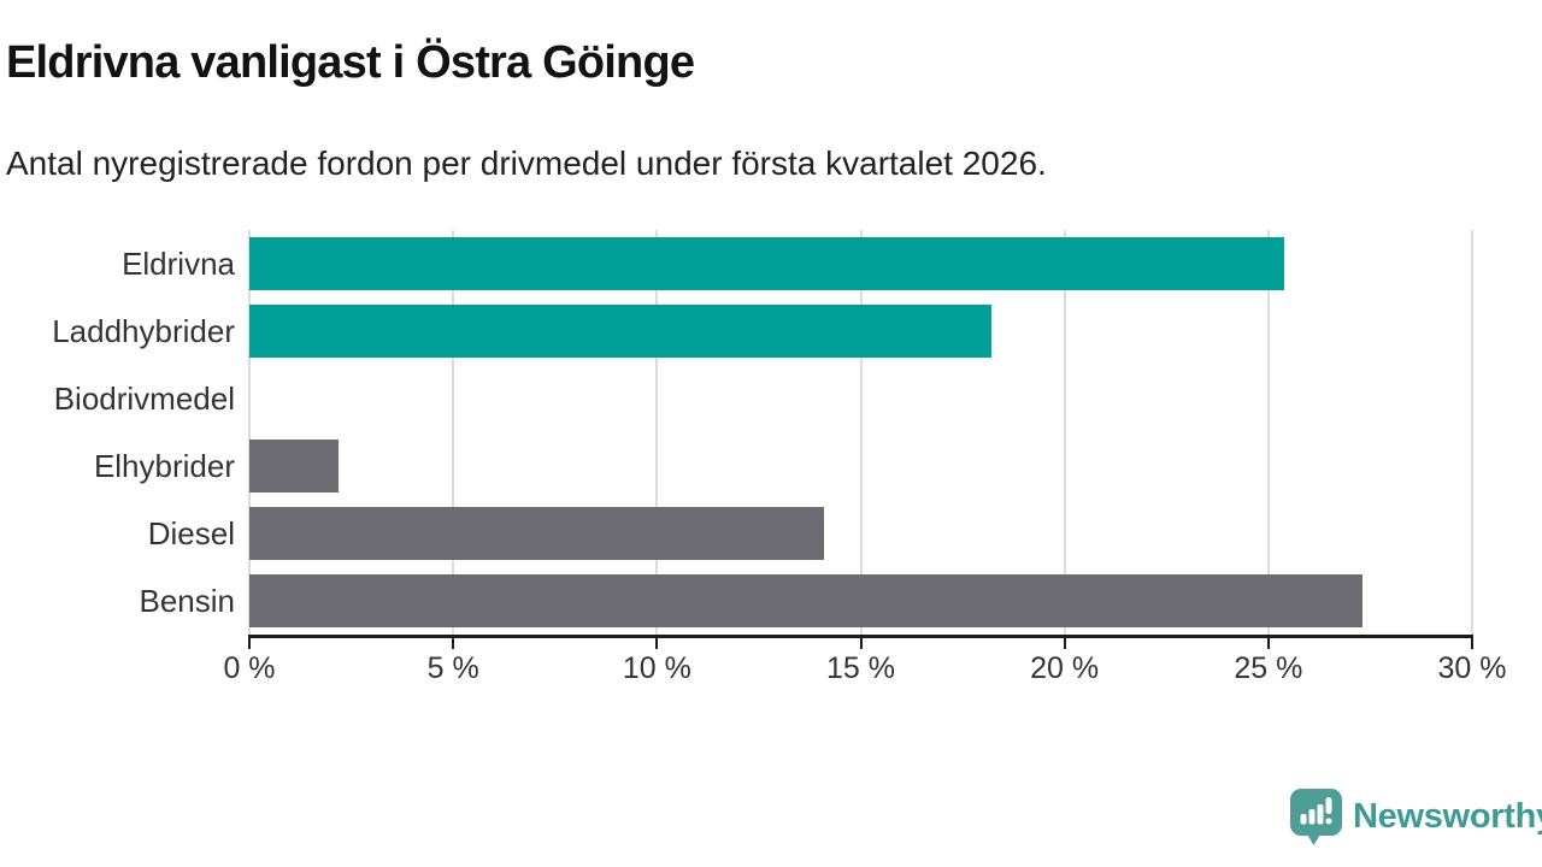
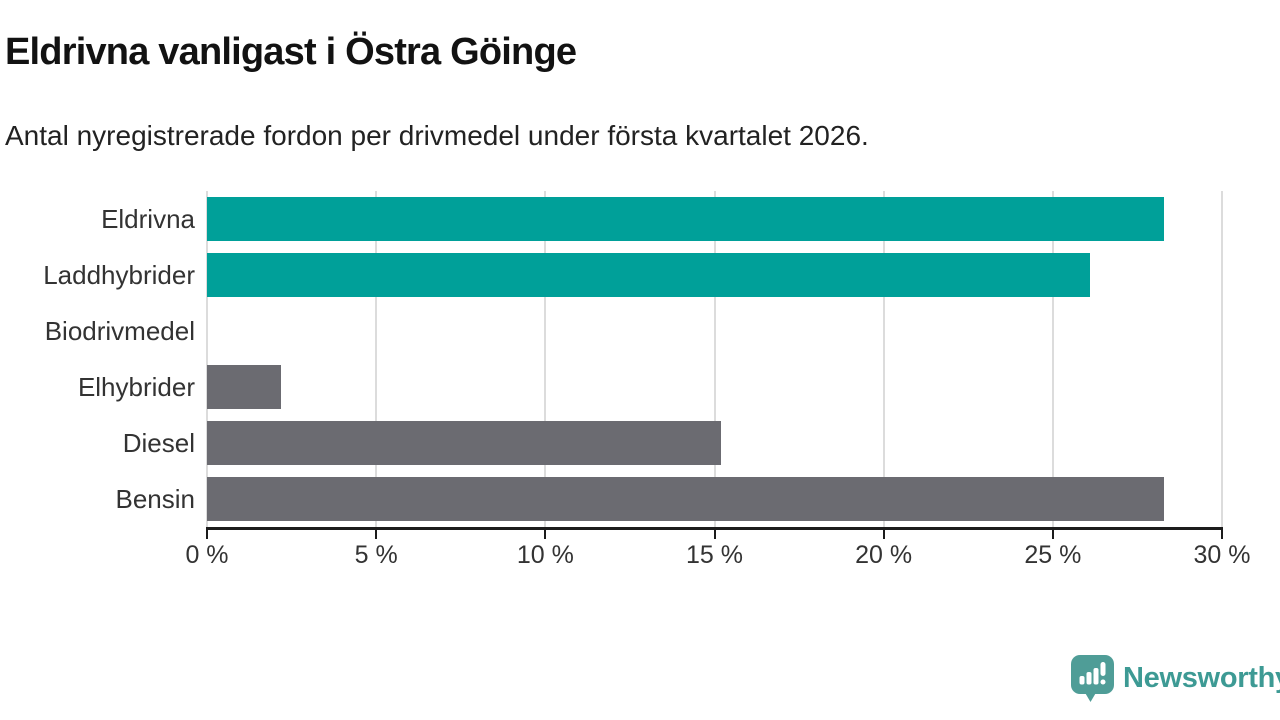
Eldrivna: 25.4% -> 28.3%
Laddhybrider: 18.2% -> 26.1%
Diesel: 14.1% -> 15.2%
Bensin: 27.3% -> 28.3%
